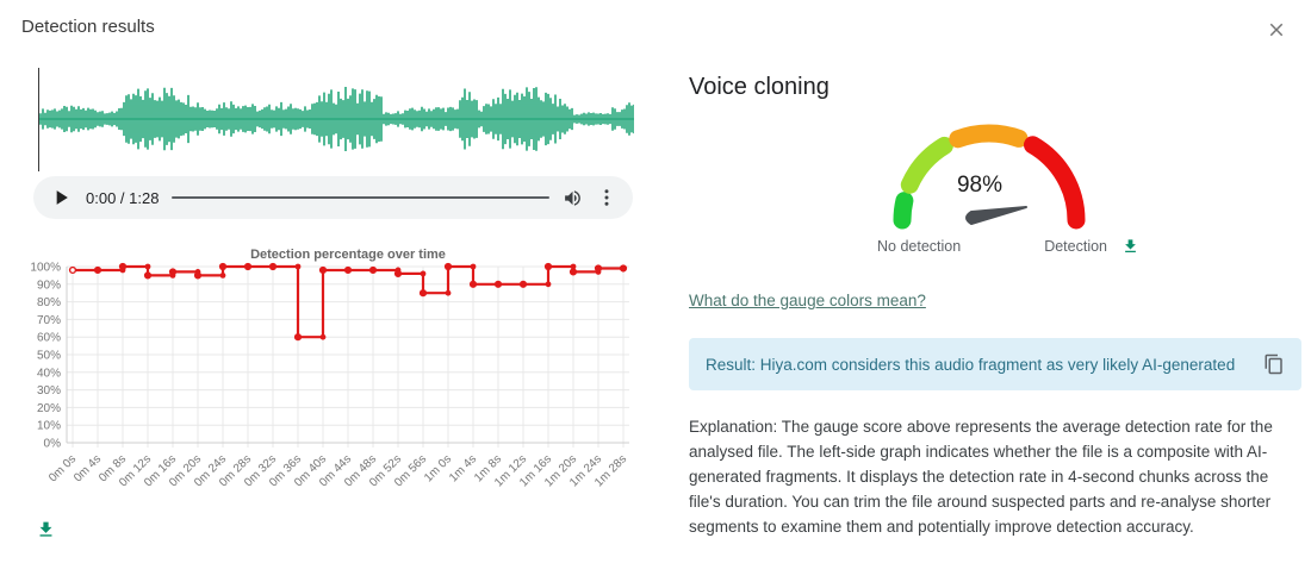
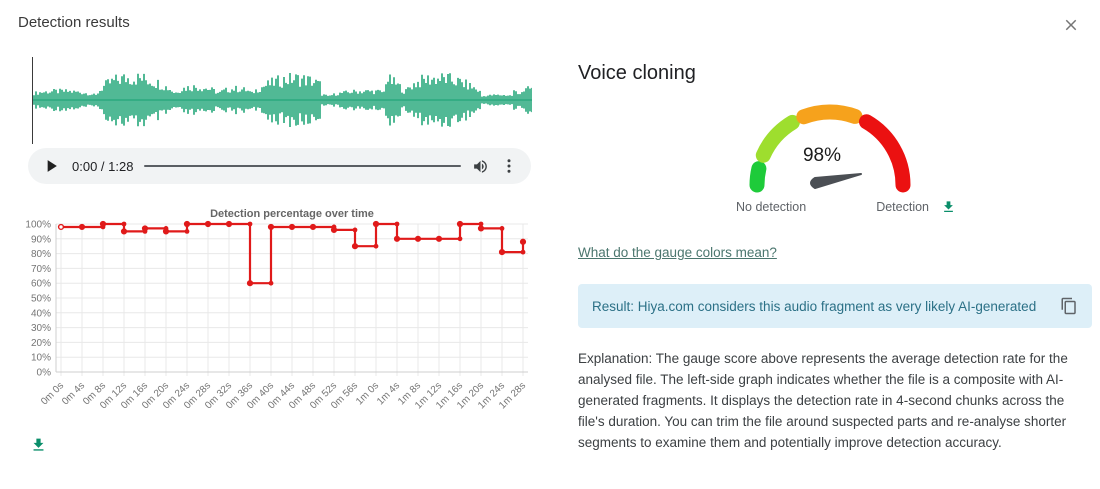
1m 24s: 99% -> 81%
1m 28s: 99% -> 88%
